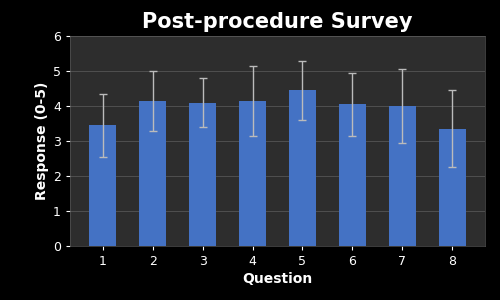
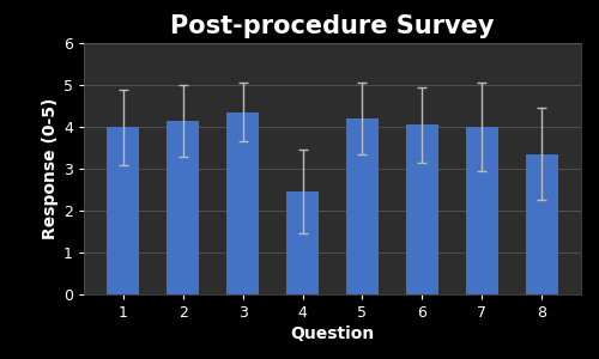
1: 3.45 -> 4.00
3: 4.10 -> 4.35
4: 4.15 -> 2.45
5: 4.45 -> 4.20
